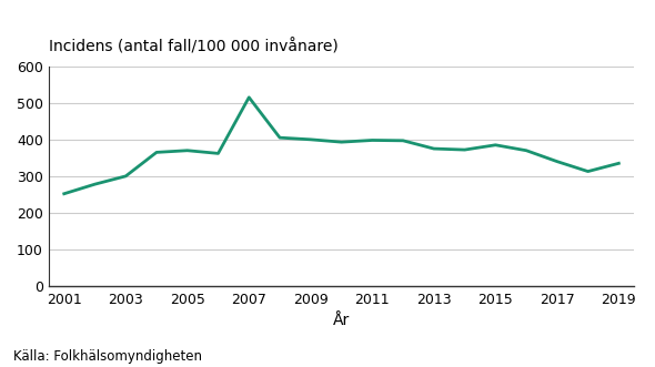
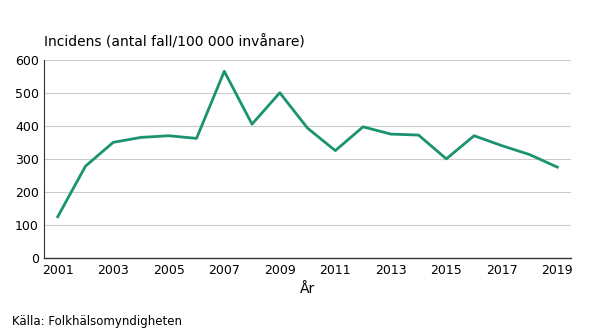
2001: 252 -> 125
2003: 300 -> 350
2007: 515 -> 565
2009: 400 -> 500
2011: 398 -> 325
2015: 385 -> 300
2019: 335 -> 275
